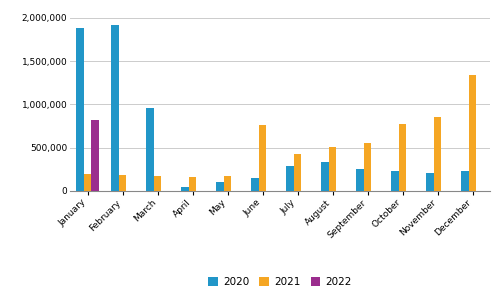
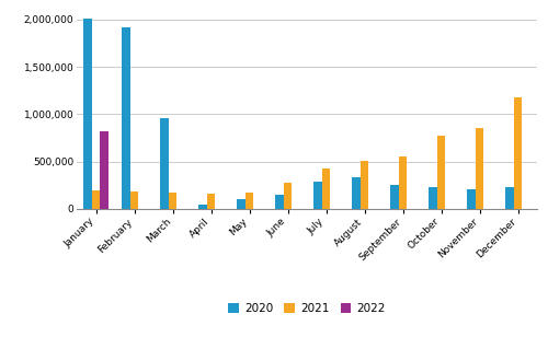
2020/January: 1,880,000 -> 2,010,000
2021/June: 760,000 -> 280,000
2021/December: 1,340,000 -> 1,180,000
